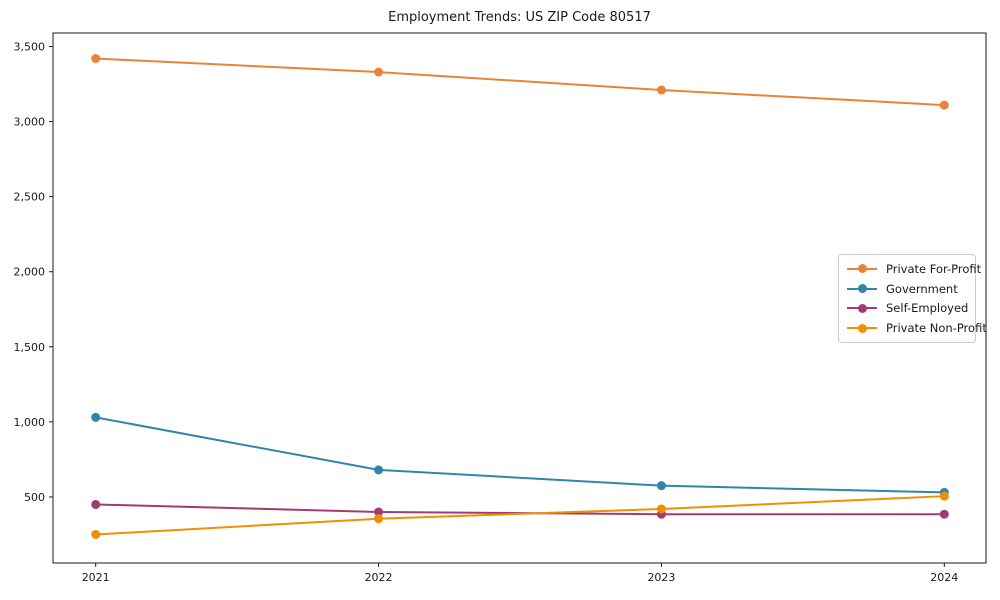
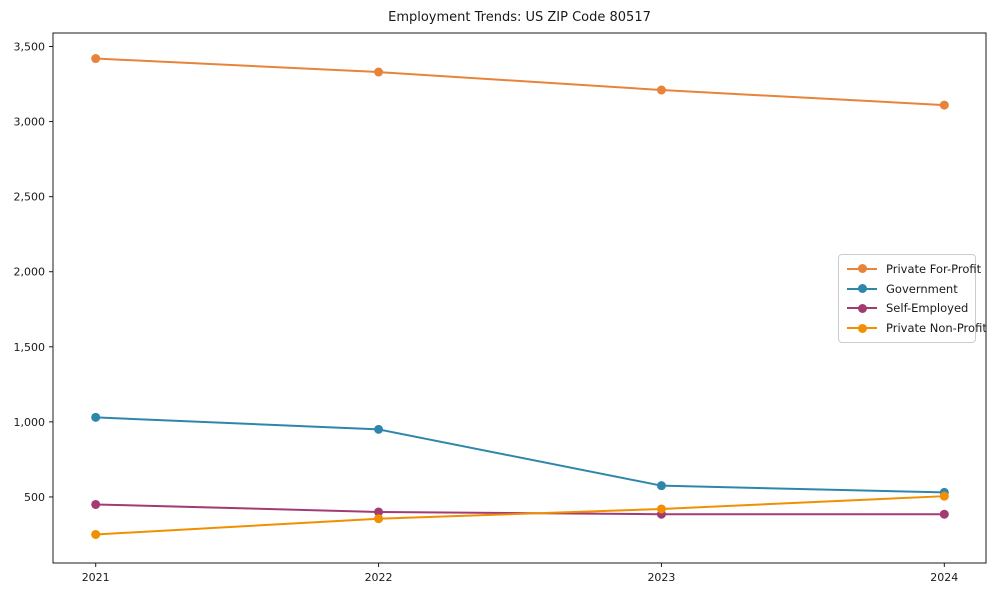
Government/2022: 680 -> 950
